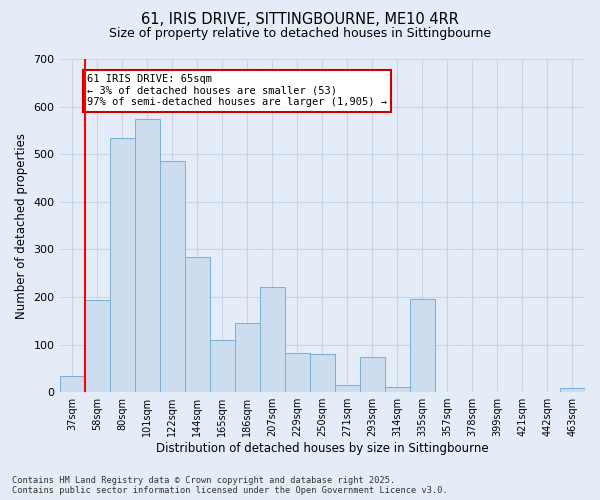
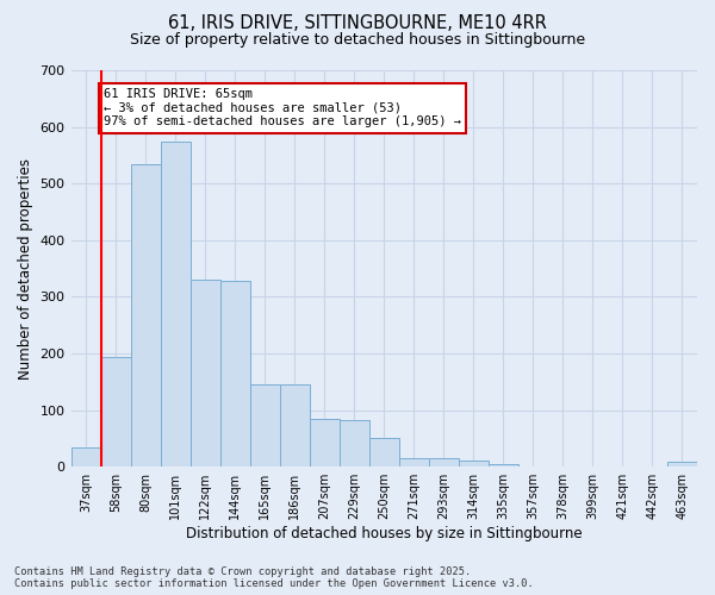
122sqm: 485 -> 330
144sqm: 285 -> 328
165sqm: 110 -> 145
207sqm: 220 -> 85
250sqm: 80 -> 50
293sqm: 75 -> 15
335sqm: 195 -> 5
